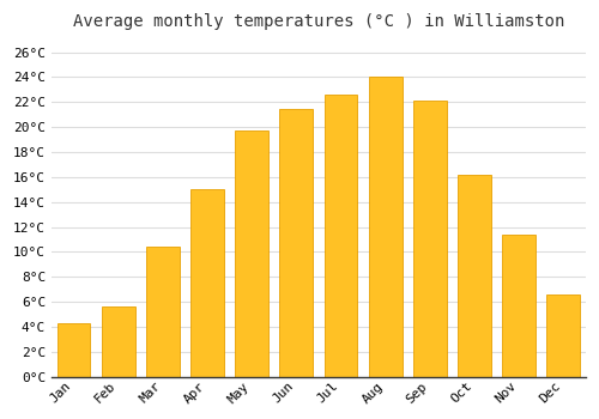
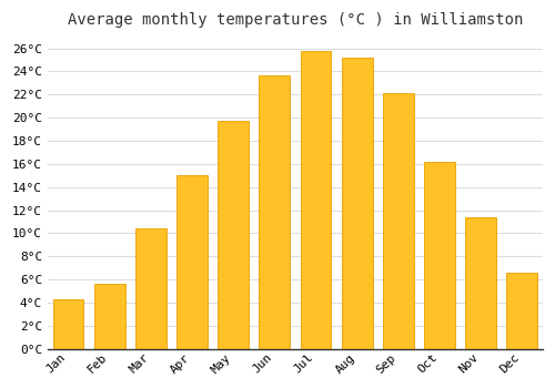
Jun: 21.5°C -> 23.7°C
Jul: 22.6°C -> 25.8°C
Aug: 24.0°C -> 25.2°C
